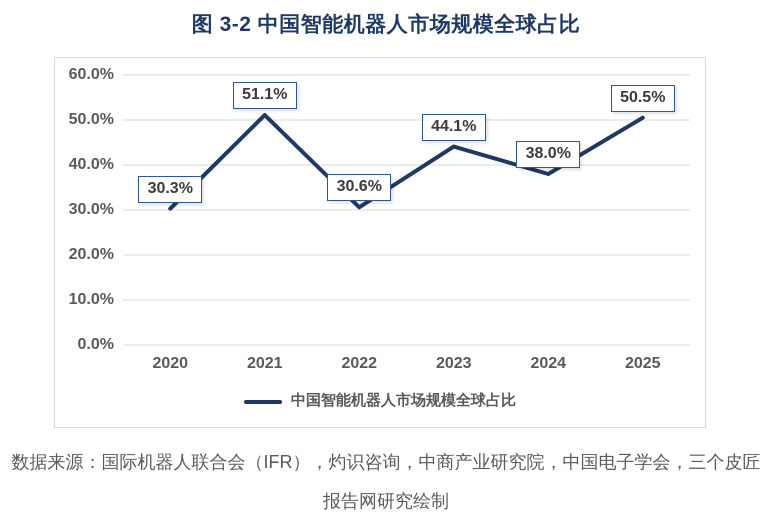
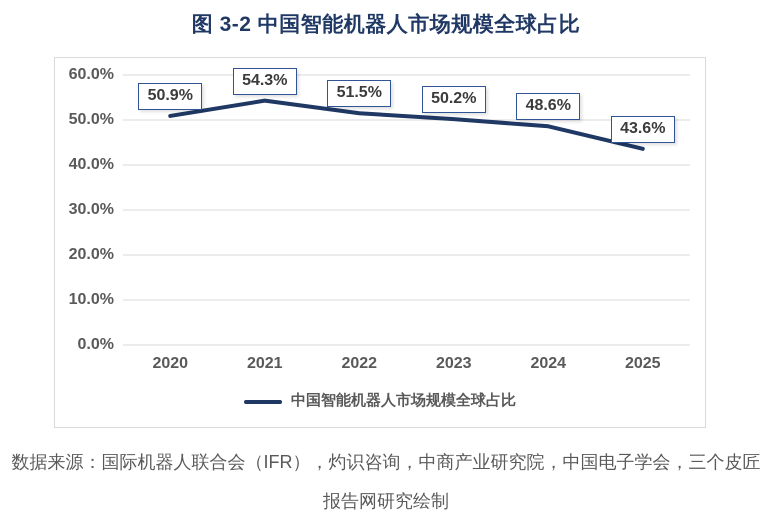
2020: 30.3% -> 50.9%
2021: 51.1% -> 54.3%
2022: 30.6% -> 51.5%
2023: 44.1% -> 50.2%
2024: 38.0% -> 48.6%
2025: 50.5% -> 43.6%
